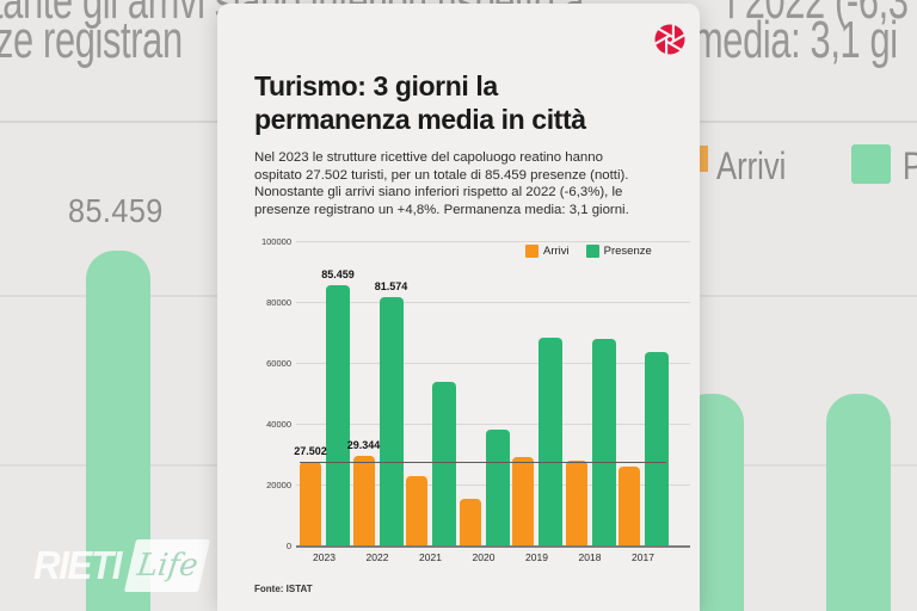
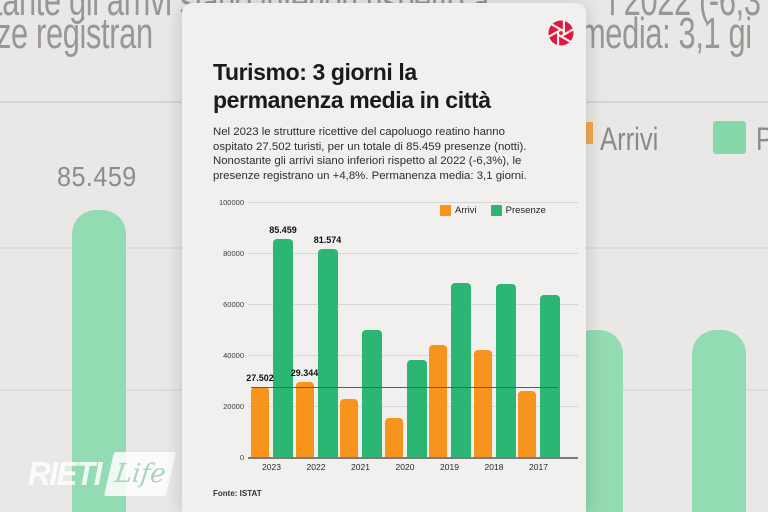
Presenze/2021: 54000 -> 50000
Arrivi/2019: 29000 -> 44000
Arrivi/2018: 28000 -> 42000
